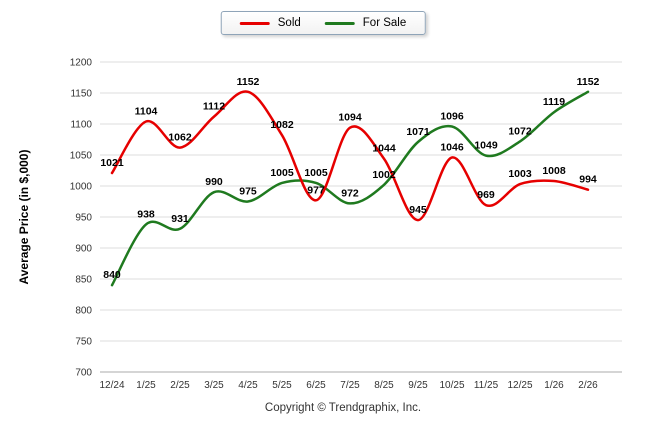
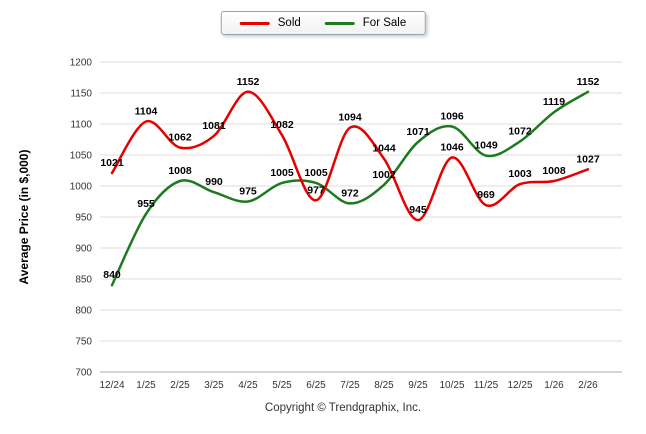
For Sale/1/25: 938 -> 955
For Sale/2/25: 931 -> 1008
Sold/3/25: 1112 -> 1081
Sold/2/26: 994 -> 1027
